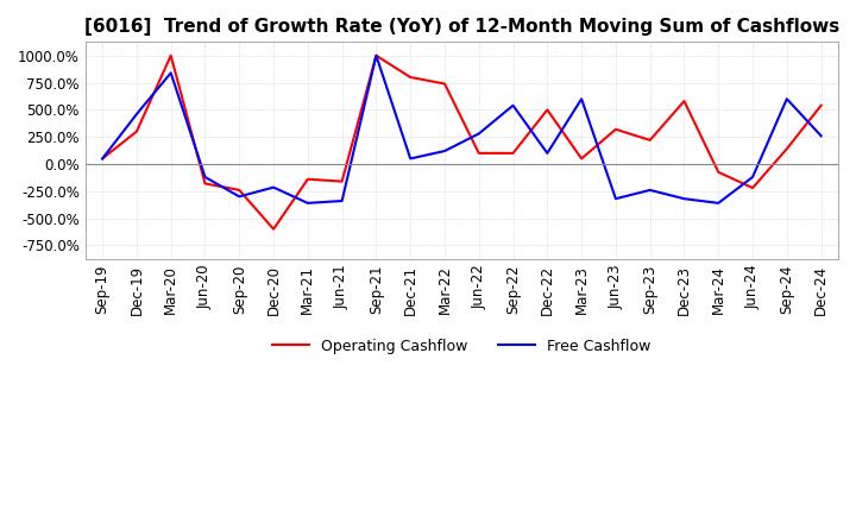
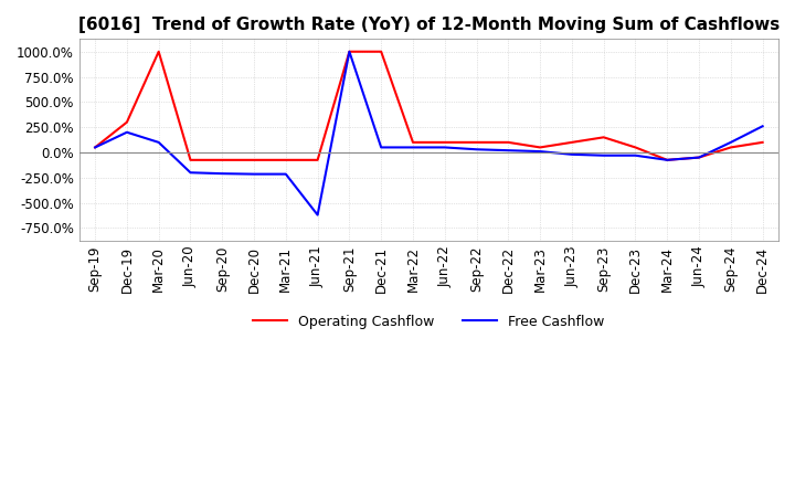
Free Cashflow/Dec-19: 460% -> 200%
Free Cashflow/Mar-20: 840% -> 100%
Operating Cashflow/Jun-20: -180% -> -80%
Free Cashflow/Jun-20: -120% -> -200%
Operating Cashflow/Sep-20: -240% -> -80%
Free Cashflow/Sep-20: -300% -> -210%
Operating Cashflow/Dec-20: -600% -> -80%
Operating Cashflow/Mar-21: -140% -> -80%
Free Cashflow/Mar-21: -360% -> -220%
Operating Cashflow/Jun-21: -160% -> -80%
Free Cashflow/Jun-21: -340% -> -620%
Operating Cashflow/Dec-21: 800% -> 1000%
Operating Cashflow/Mar-22: 740% -> 100%
Free Cashflow/Mar-22: 120% -> 50%
Free Cashflow/Jun-22: 280% -> 50%
Free Cashflow/Sep-22: 540% -> 30%
Operating Cashflow/Dec-22: 500% -> 100%
Free Cashflow/Dec-22: 100% -> 20%
Free Cashflow/Mar-23: 600% -> 10%
Operating Cashflow/Jun-23: 320% -> 100%
Free Cashflow/Jun-23: -320% -> -20%
Operating Cashflow/Sep-23: 220% -> 150%
Free Cashflow/Sep-23: -240% -> -30%
Operating Cashflow/Dec-23: 580% -> 50%
Free Cashflow/Dec-23: -320% -> -30%
Free Cashflow/Mar-24: -360% -> -80%
Operating Cashflow/Jun-24: -220% -> -50%
Free Cashflow/Jun-24: -120% -> -50%
Operating Cashflow/Sep-24: 140% -> 50%
Free Cashflow/Sep-24: 600% -> 100%
Operating Cashflow/Dec-24: 540% -> 100%
